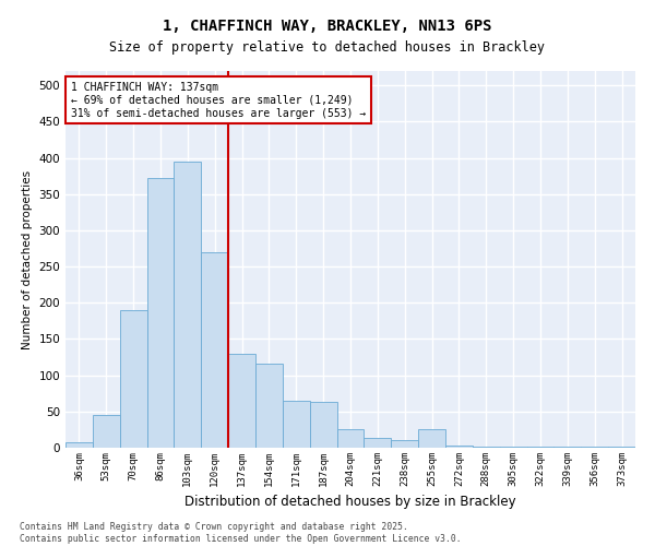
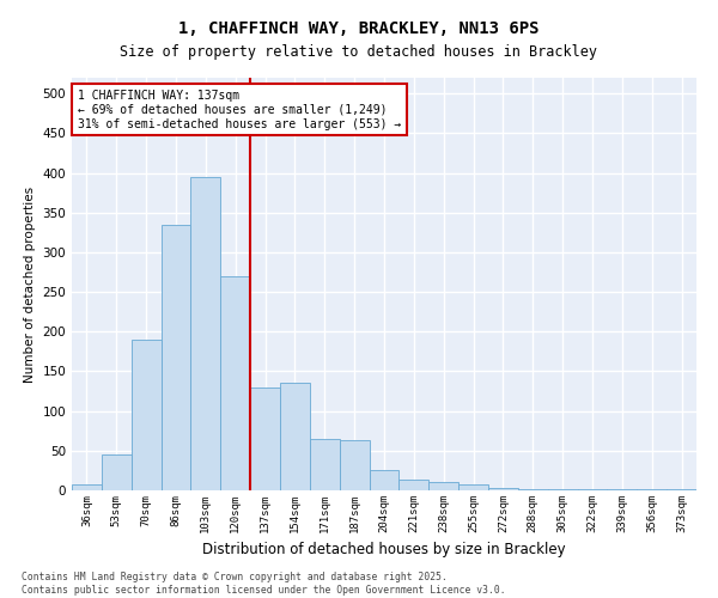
86sqm: 372 -> 335
154sqm: 116 -> 135
255sqm: 26 -> 7
